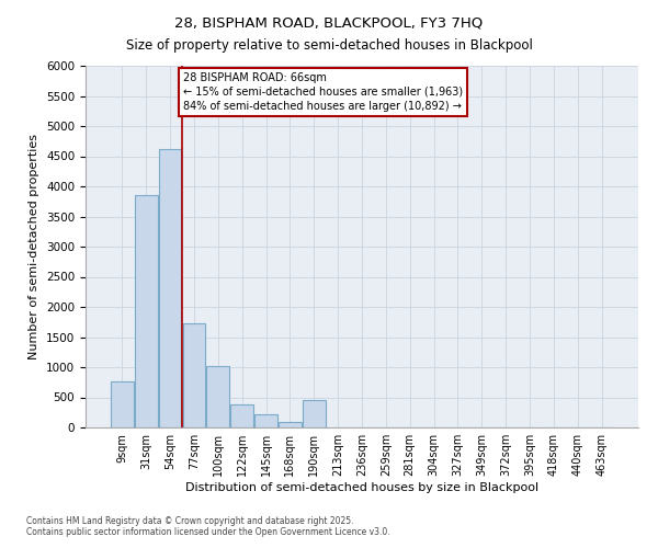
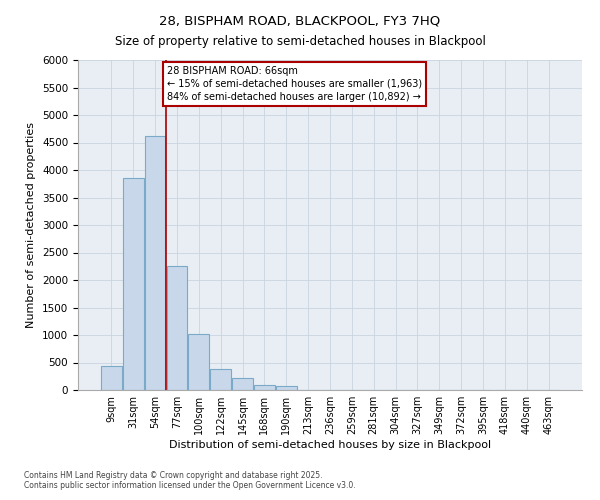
9sqm: 760 -> 430
77sqm: 1720 -> 2250
190sqm: 460 -> 70
